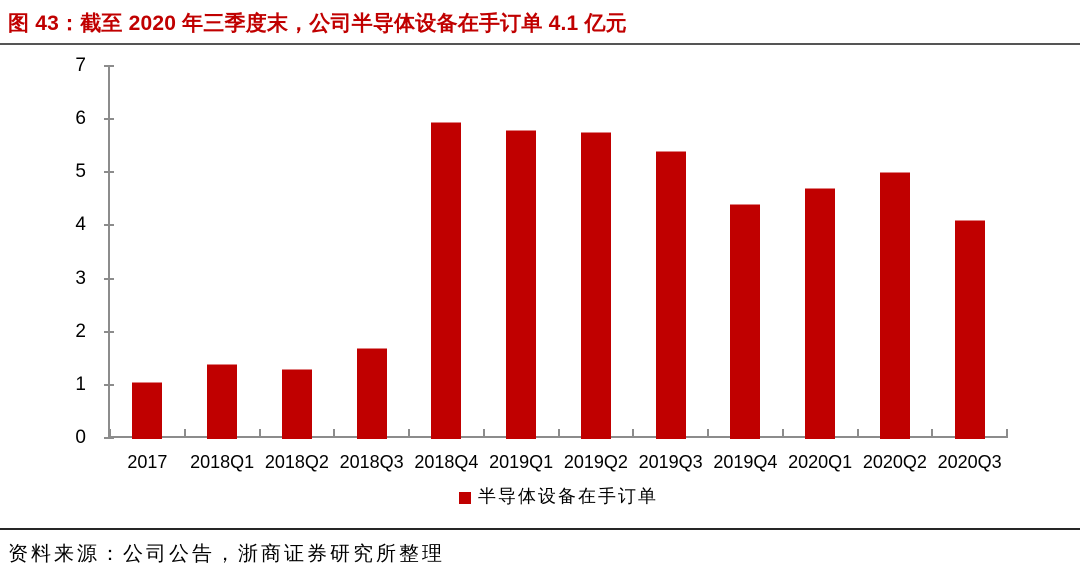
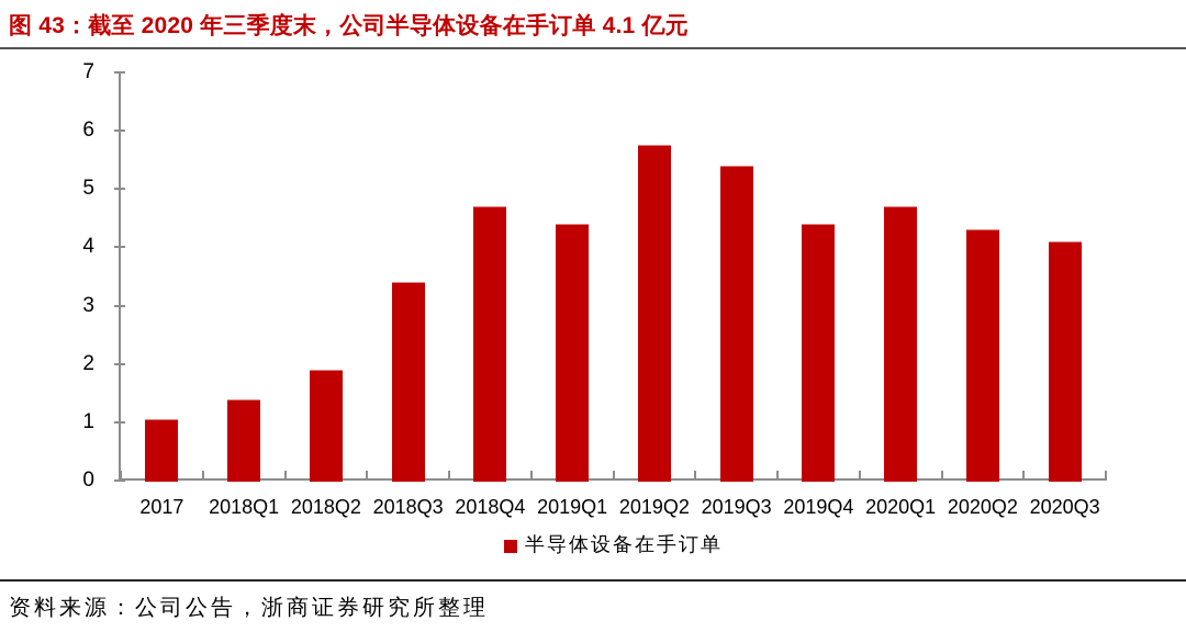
2018Q2: 1.3 -> 1.9
2018Q3: 1.7 -> 3.4
2018Q4: 6.0 -> 4.7
2019Q1: 5.8 -> 4.4
2020Q2: 5.0 -> 4.3
